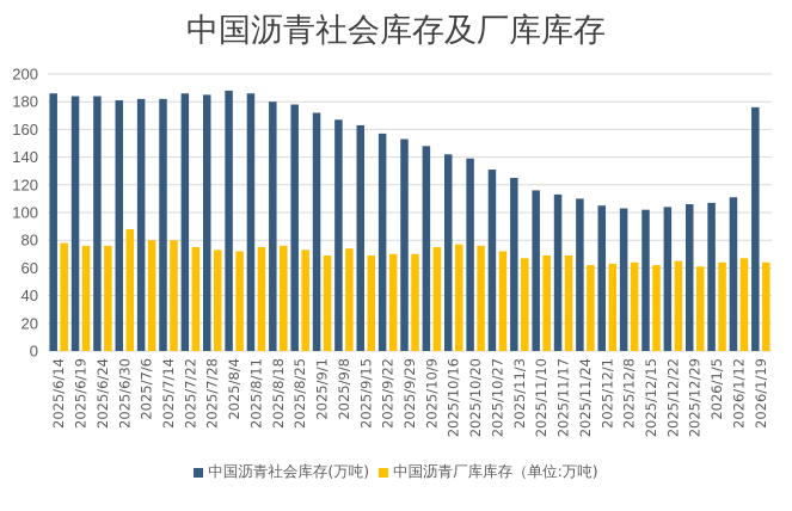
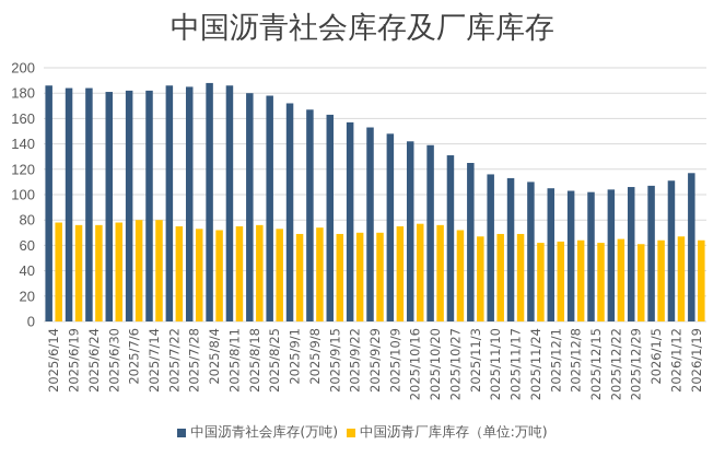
中国沥青厂库库存（单位:万吨)/2025/6/30: 88 -> 78
中国沥青社会库存(万吨)/2026/1/19: 176 -> 117
